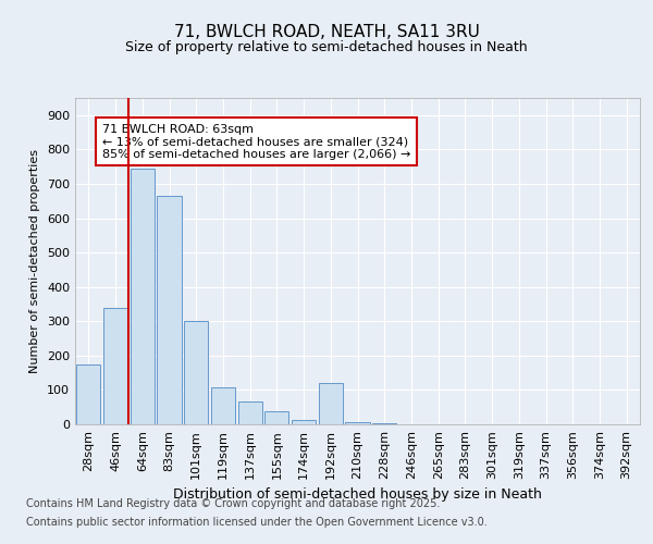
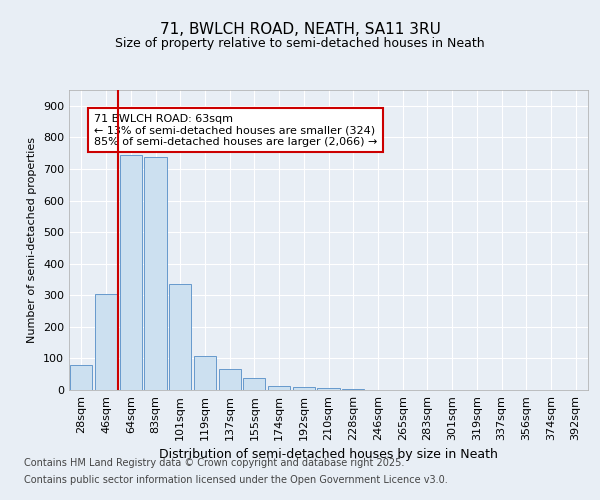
28sqm: 175 -> 80
46sqm: 340 -> 305
83sqm: 665 -> 738
101sqm: 300 -> 335
192sqm: 120 -> 10
